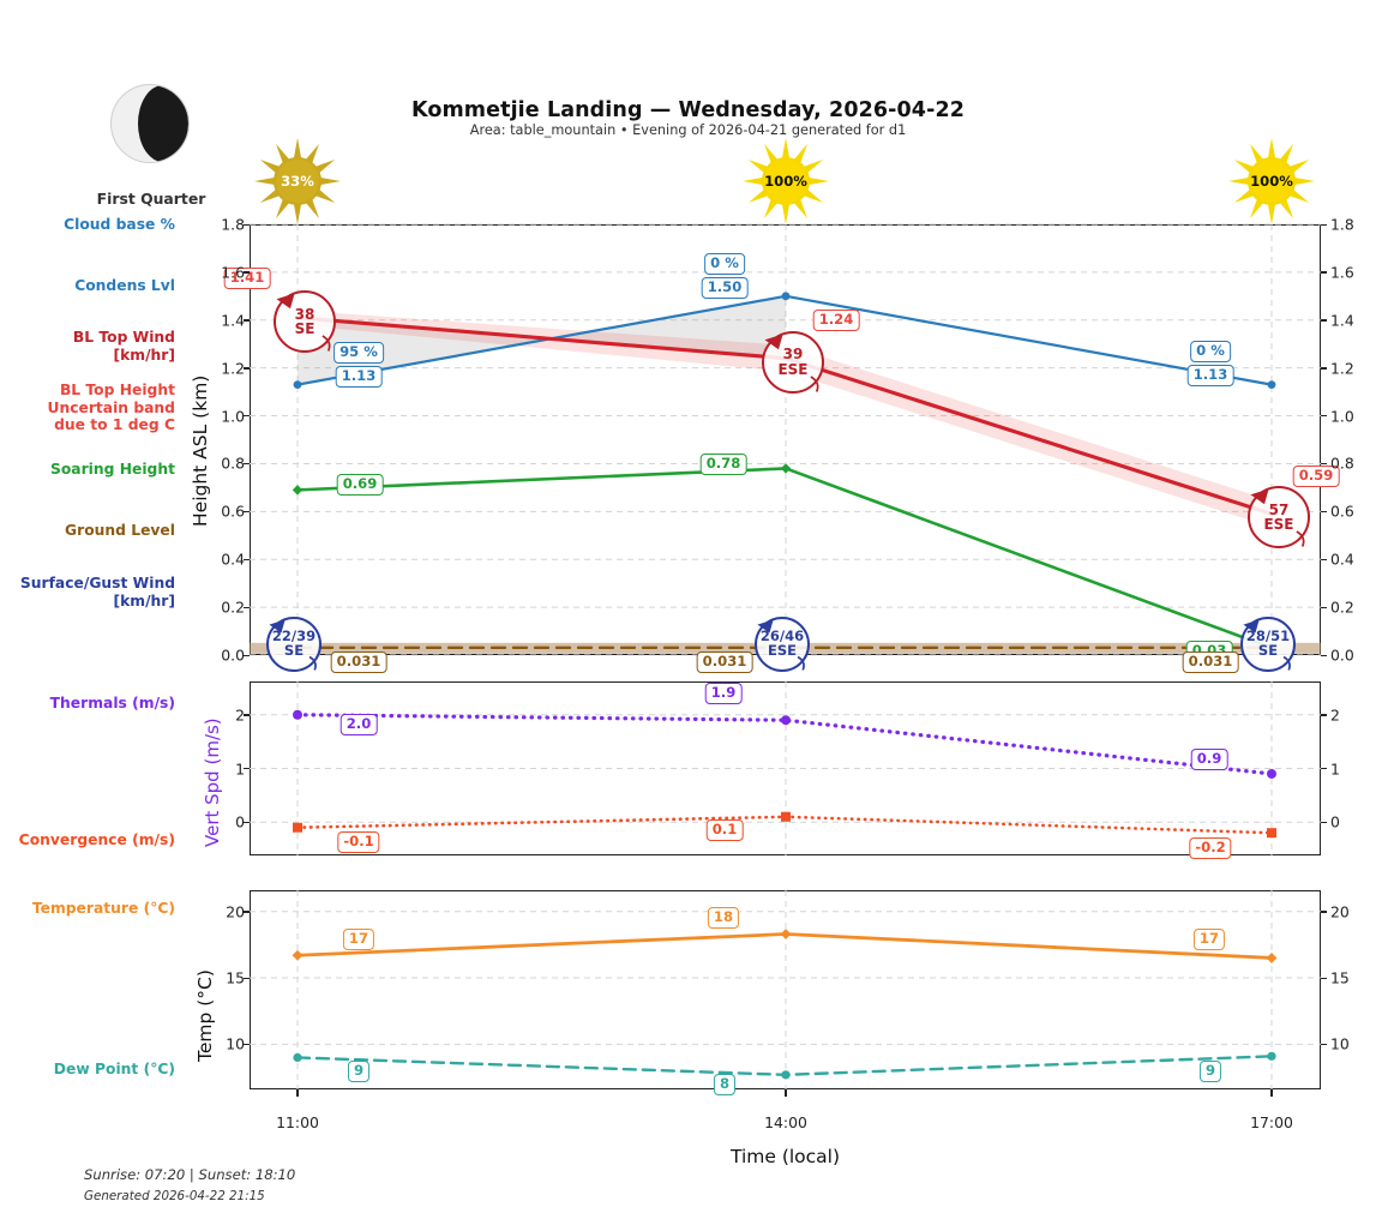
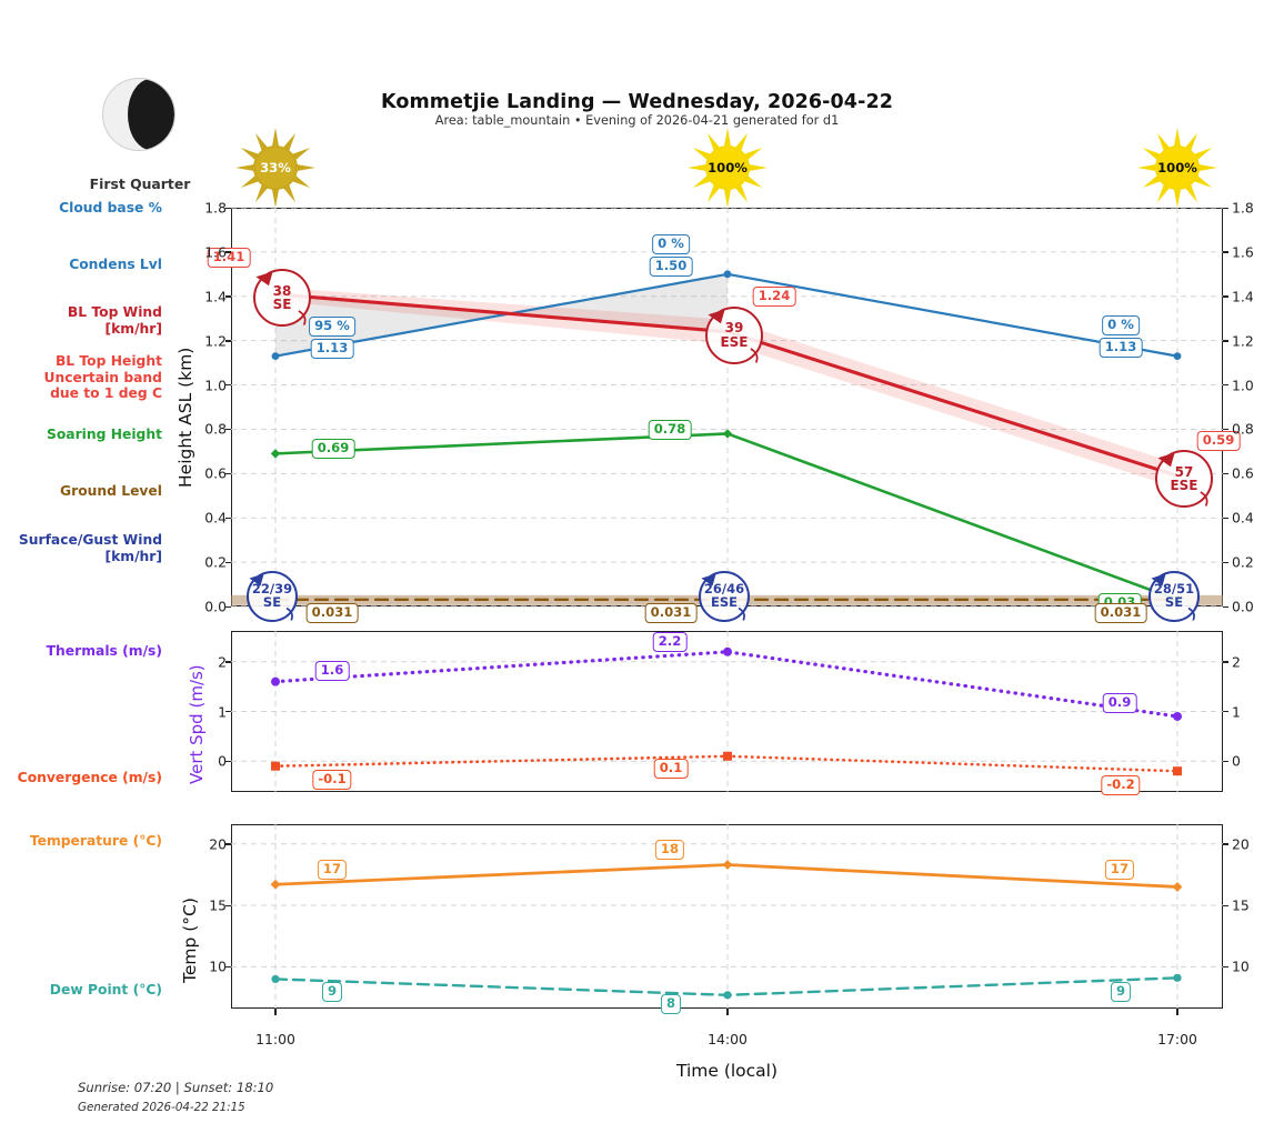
Vert Spd (m/s)/Thermals (m/s)/11:00: 2.0 -> 1.6
Vert Spd (m/s)/Thermals (m/s)/14:00: 1.9 -> 2.2
